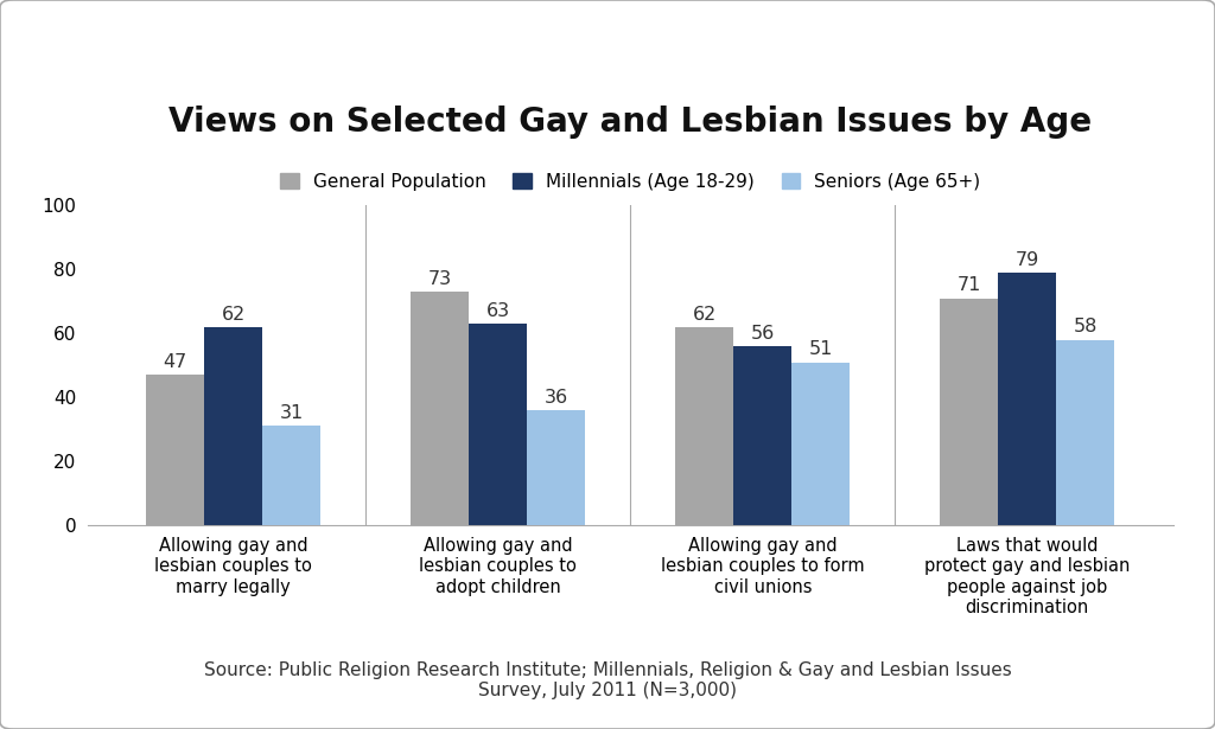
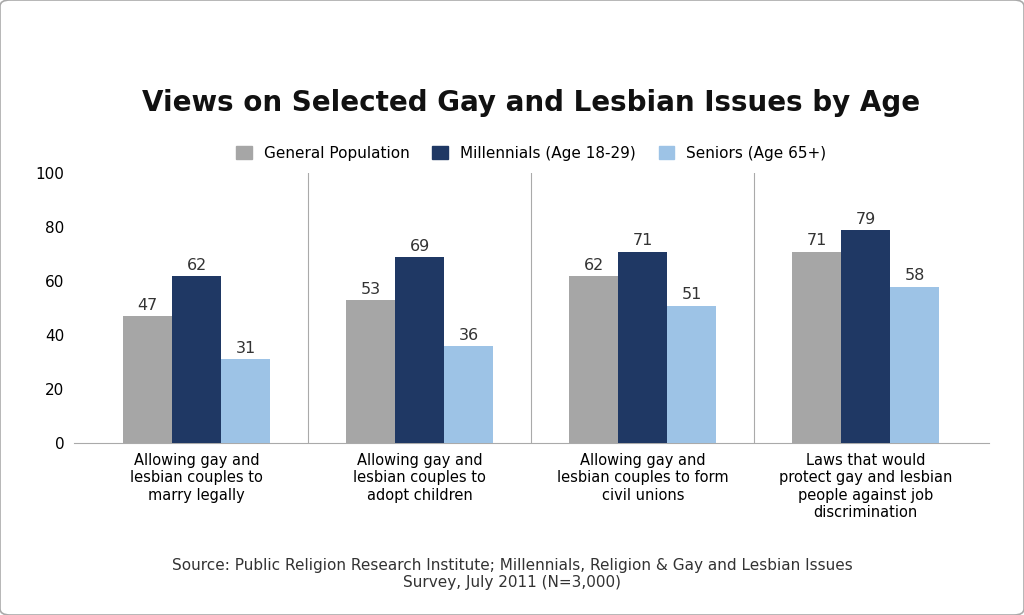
General Population/Allowing gay and lesbian couples to adopt children: 73 -> 53
Millennials (Age 18-29)/Allowing gay and lesbian couples to adopt children: 63 -> 69
Millennials (Age 18-29)/Allowing gay and lesbian couples to form civil unions: 56 -> 71
